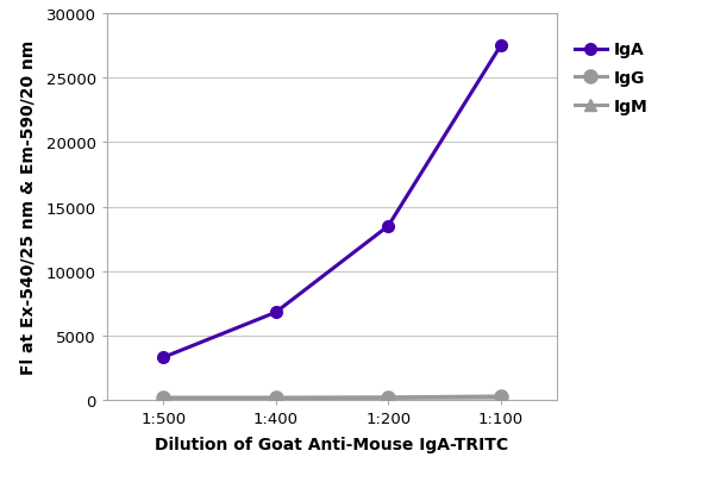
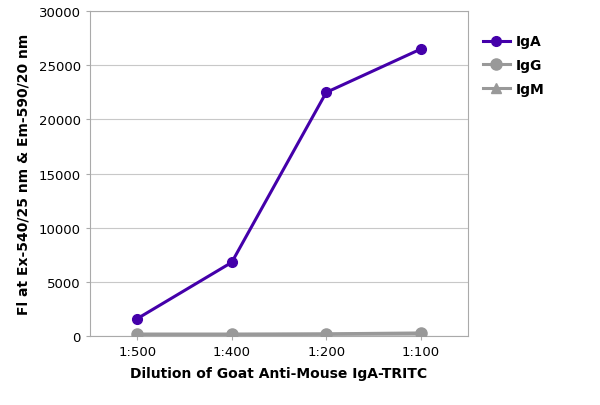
IgA/1:500: 3300 -> 1600
IgA/1:200: 13500 -> 22500
IgA/1:100: 27500 -> 26500
